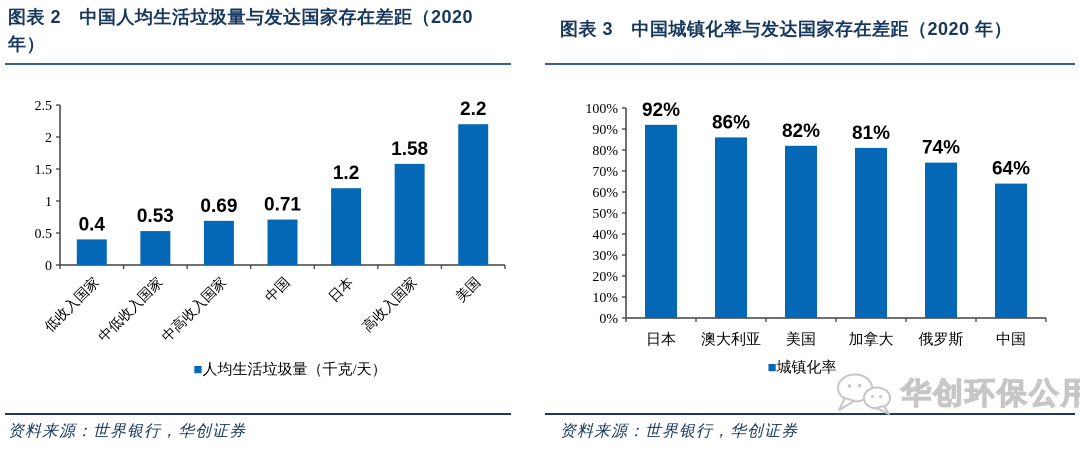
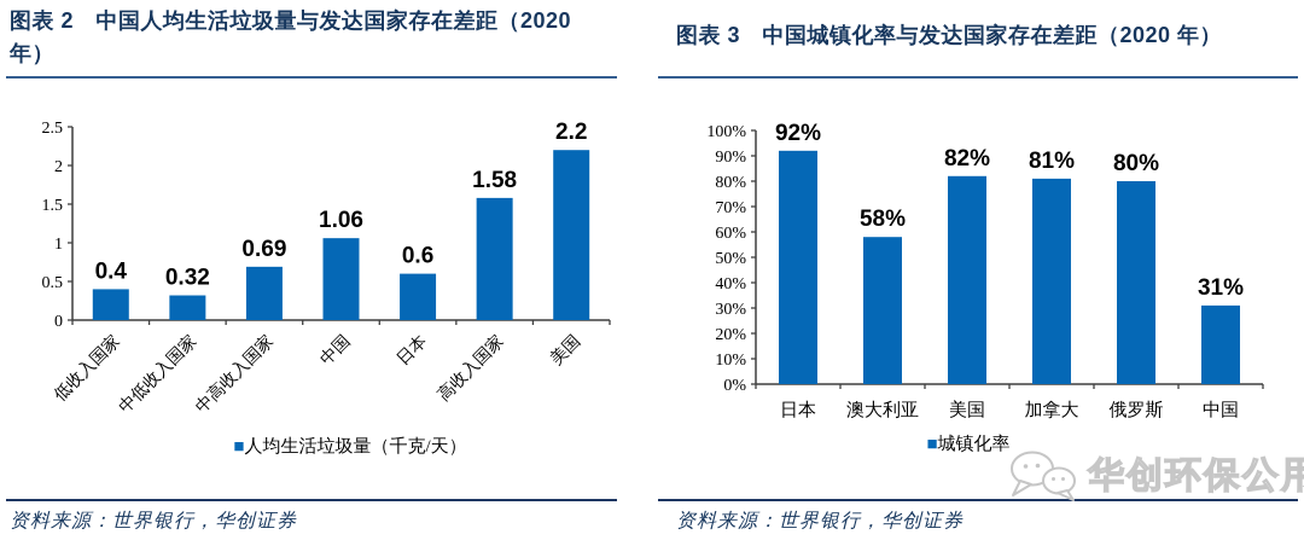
图表 2 中国人均生活垃圾量与发达国家存在差距（2020 年）/中低收入国家: 0.53 -> 0.32
图表 2 中国人均生活垃圾量与发达国家存在差距（2020 年）/中国: 0.71 -> 1.06
图表 2 中国人均生活垃圾量与发达国家存在差距（2020 年）/日本: 1.2 -> 0.6
图表 3 中国城镇化率与发达国家存在差距（2020 年）/澳大利亚: 86% -> 58%
图表 3 中国城镇化率与发达国家存在差距（2020 年）/俄罗斯: 74% -> 80%
图表 3 中国城镇化率与发达国家存在差距（2020 年）/中国: 64% -> 31%
